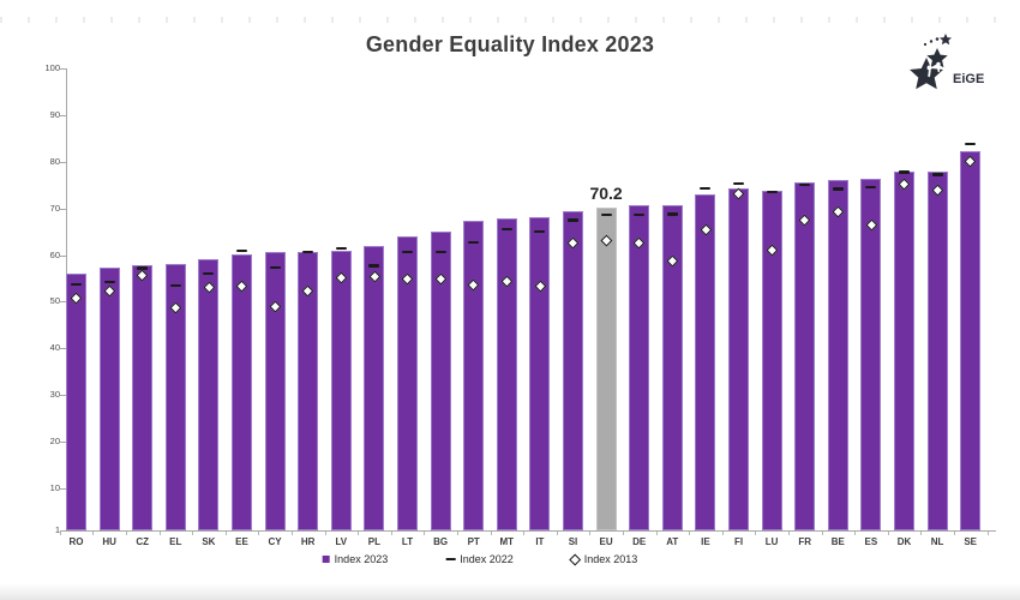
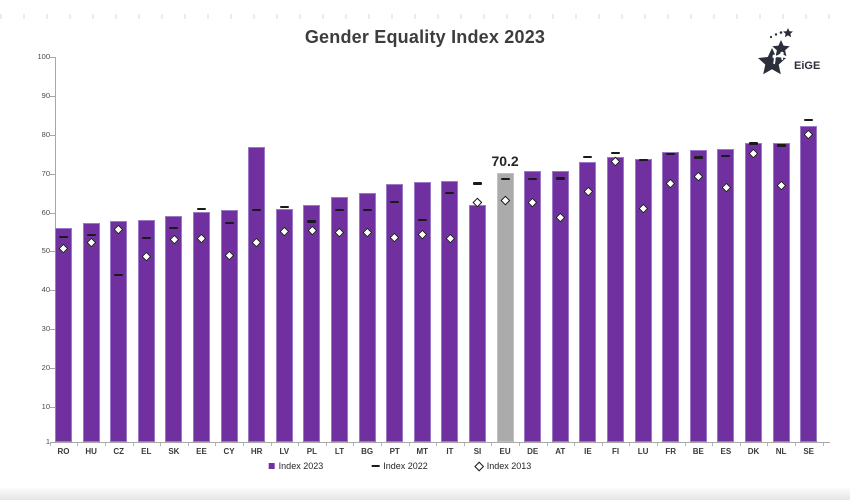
Index 2022/CZ: 57 -> 44
Index 2023/HR: 61 -> 77
Index 2022/MT: 66 -> 58
Index 2023/SI: 69 -> 62
Index 2013/NL: 74 -> 67
